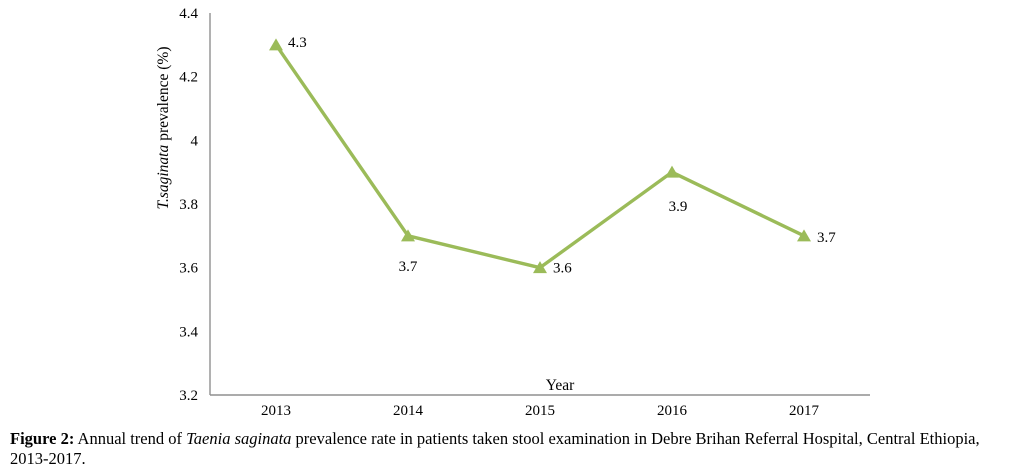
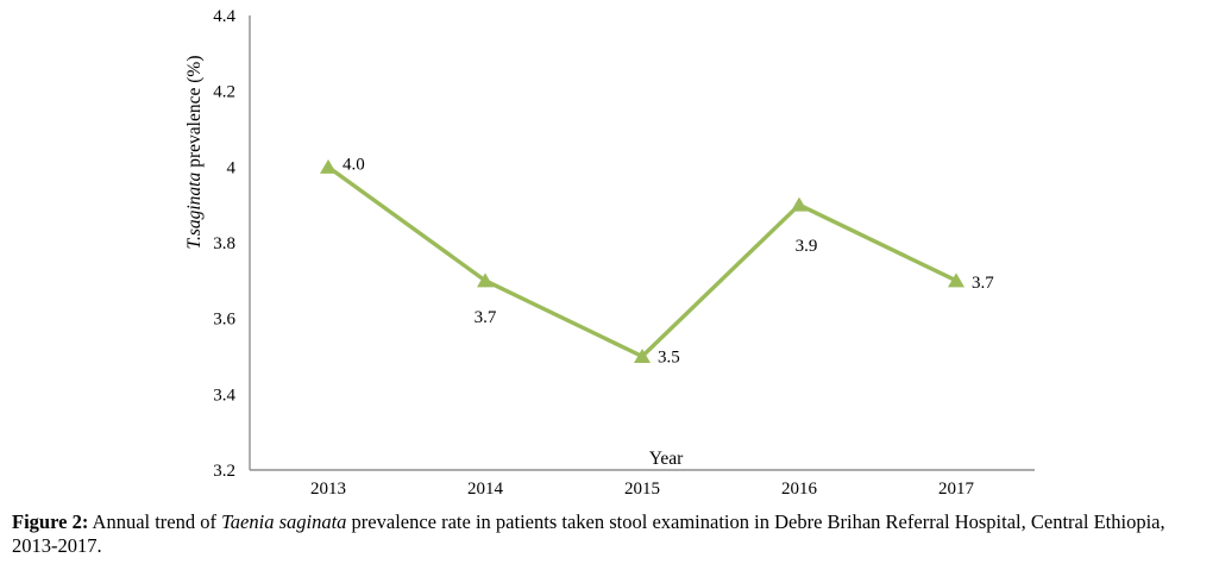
2013: 4.3 -> 4.0
2015: 3.6 -> 3.5
